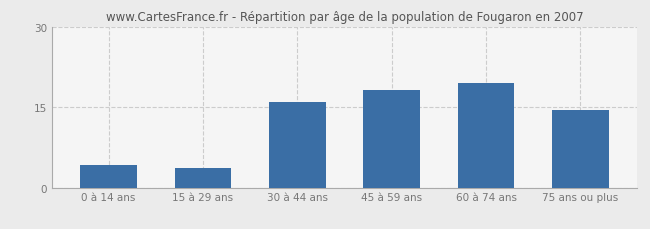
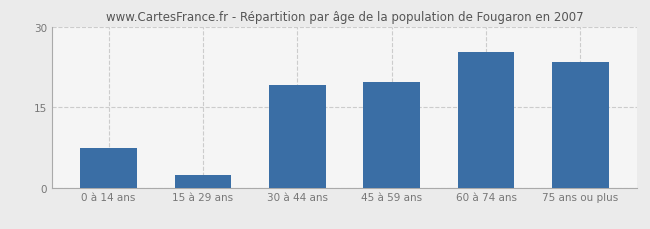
0 à 14 ans: 4.2 -> 7.4
15 à 29 ans: 3.7 -> 2.4
30 à 44 ans: 16.0 -> 19.2
45 à 59 ans: 18.2 -> 19.6
60 à 74 ans: 19.5 -> 25.2
75 ans ou plus: 14.5 -> 23.4
